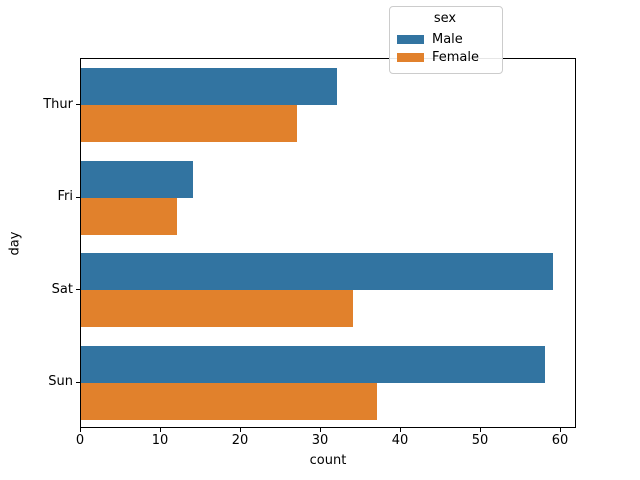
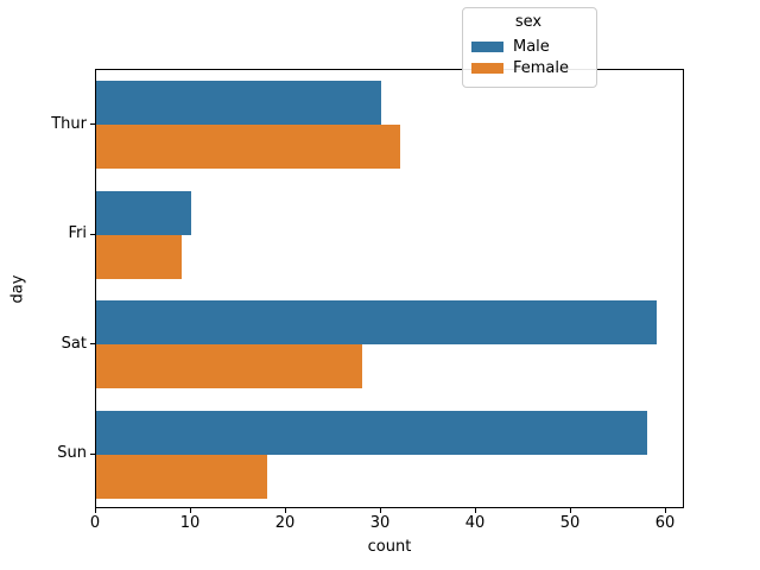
Male/Thur: 32 -> 30
Female/Thur: 27 -> 32
Male/Fri: 14 -> 10
Female/Fri: 12 -> 9
Female/Sat: 34 -> 28
Female/Sun: 37 -> 18
